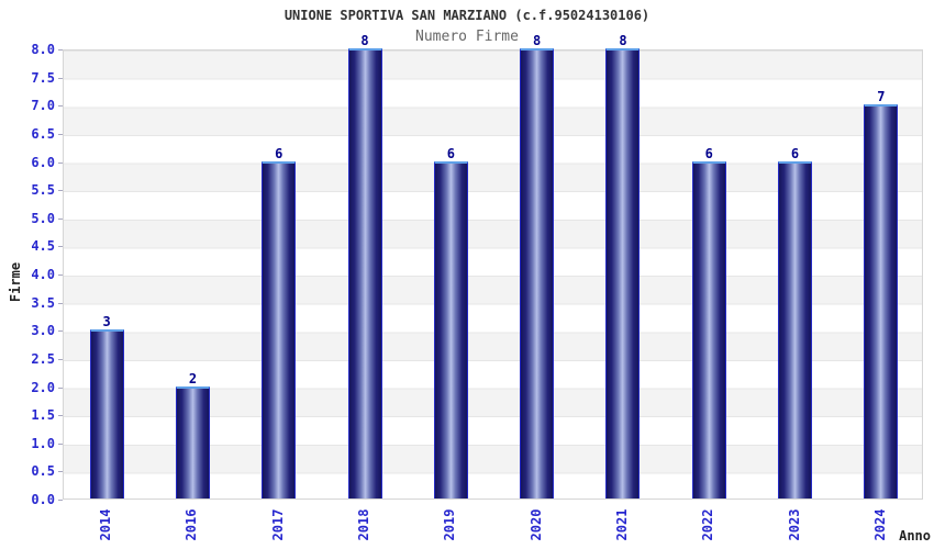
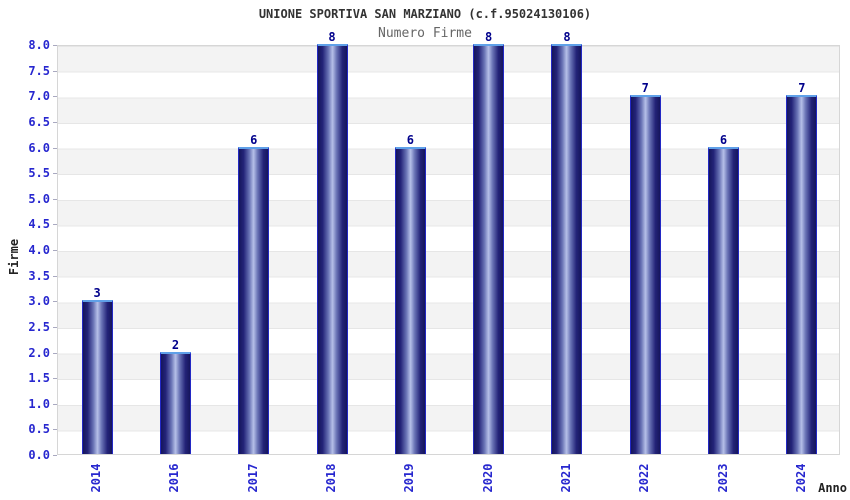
2022: 6 -> 7
